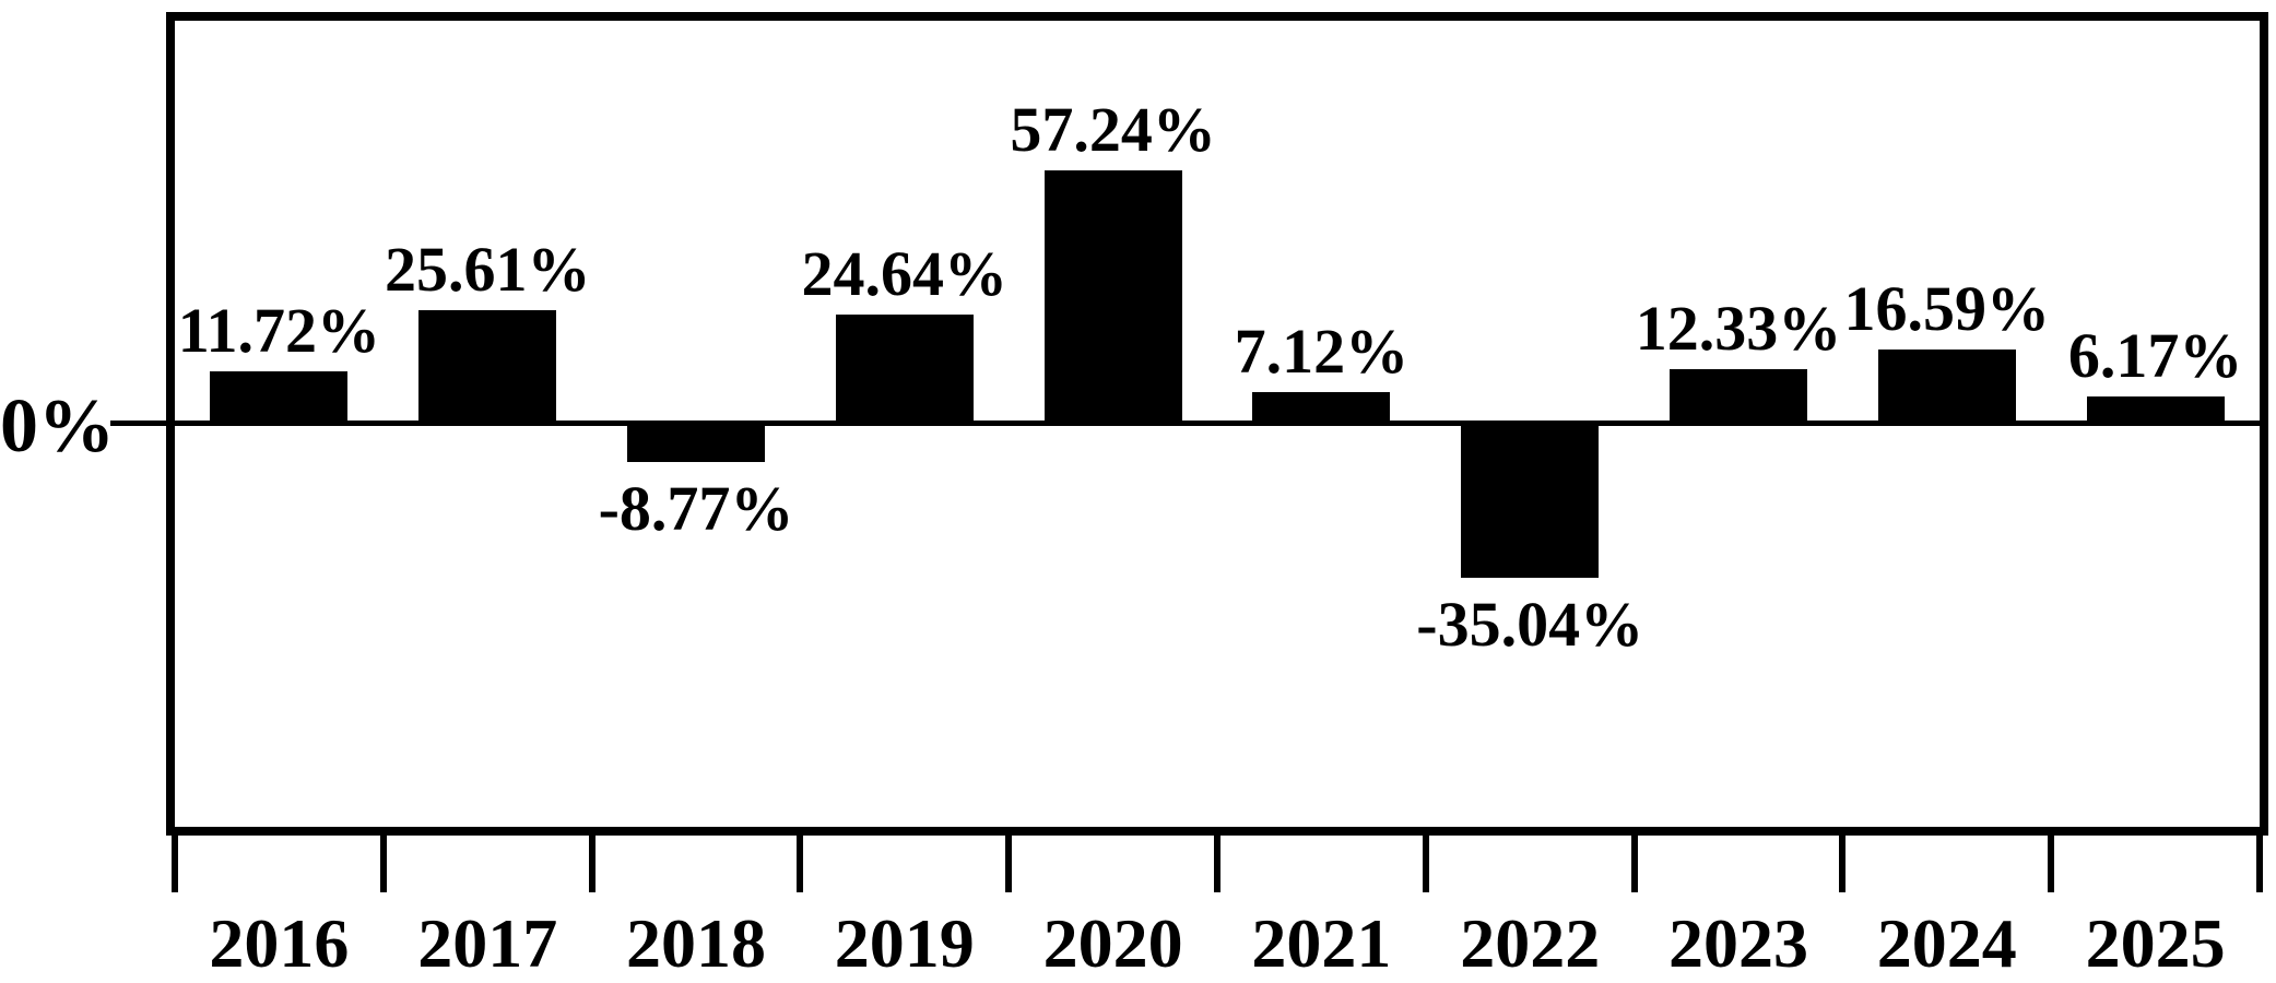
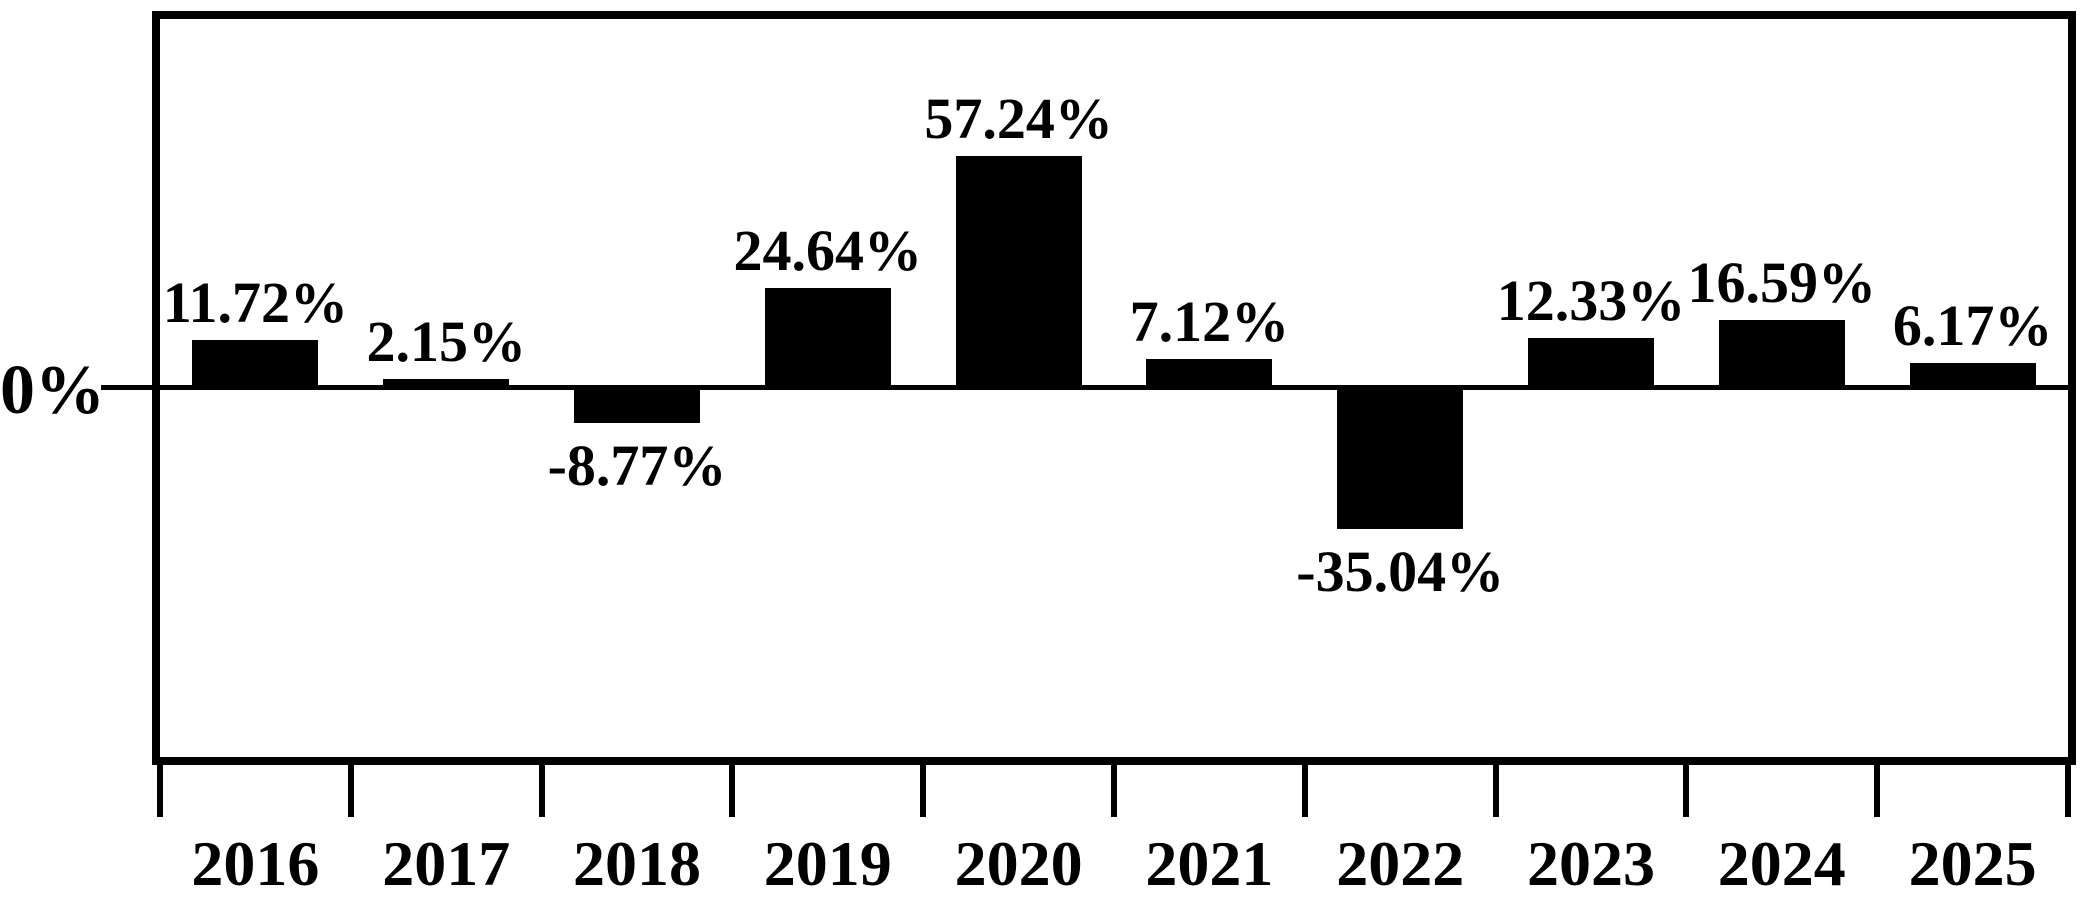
2017: 25.61% -> 2.15%
